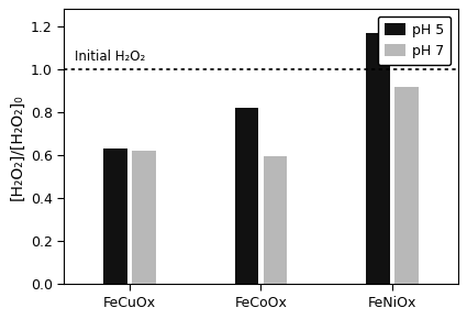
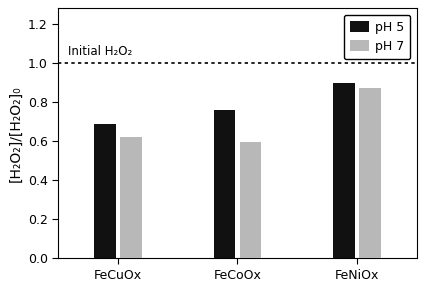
pH 5/FeCuOx: 0.63 -> 0.69
pH 5/FeCoOx: 0.82 -> 0.76
pH 5/FeNiOx: 1.17 -> 0.90
pH 7/FeNiOx: 0.92 -> 0.87
